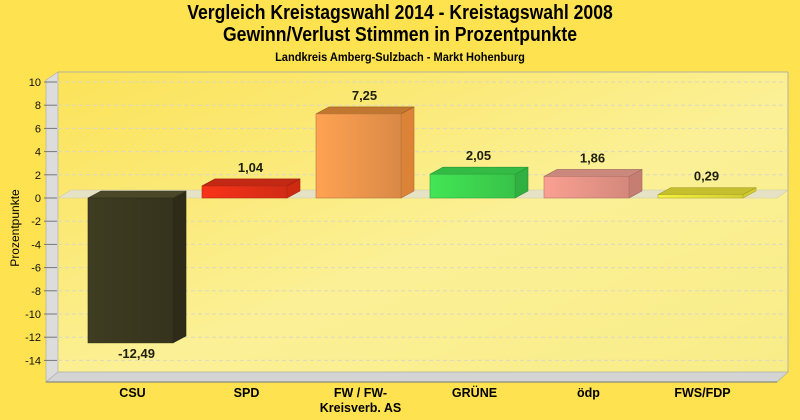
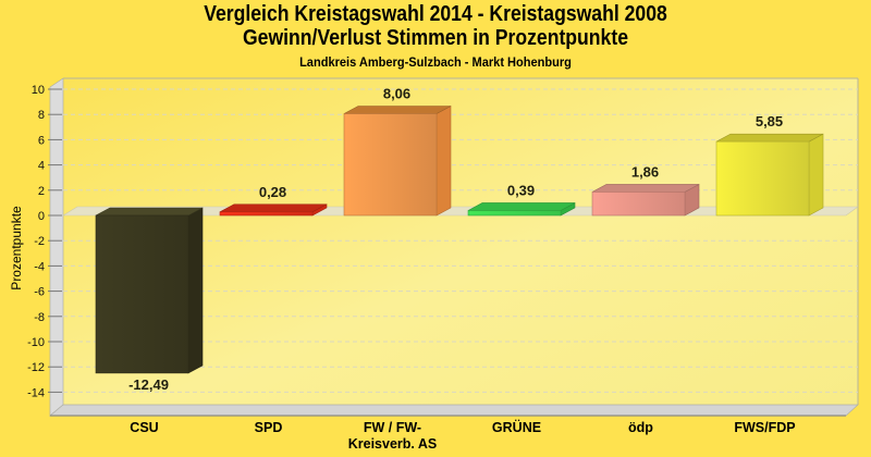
SPD: 1,04 -> 0,28
FW / FW- Kreisverb. AS: 7,25 -> 8,06
GRÜNE: 2,05 -> 0,39
FWS/FDP: 0,29 -> 5,85
